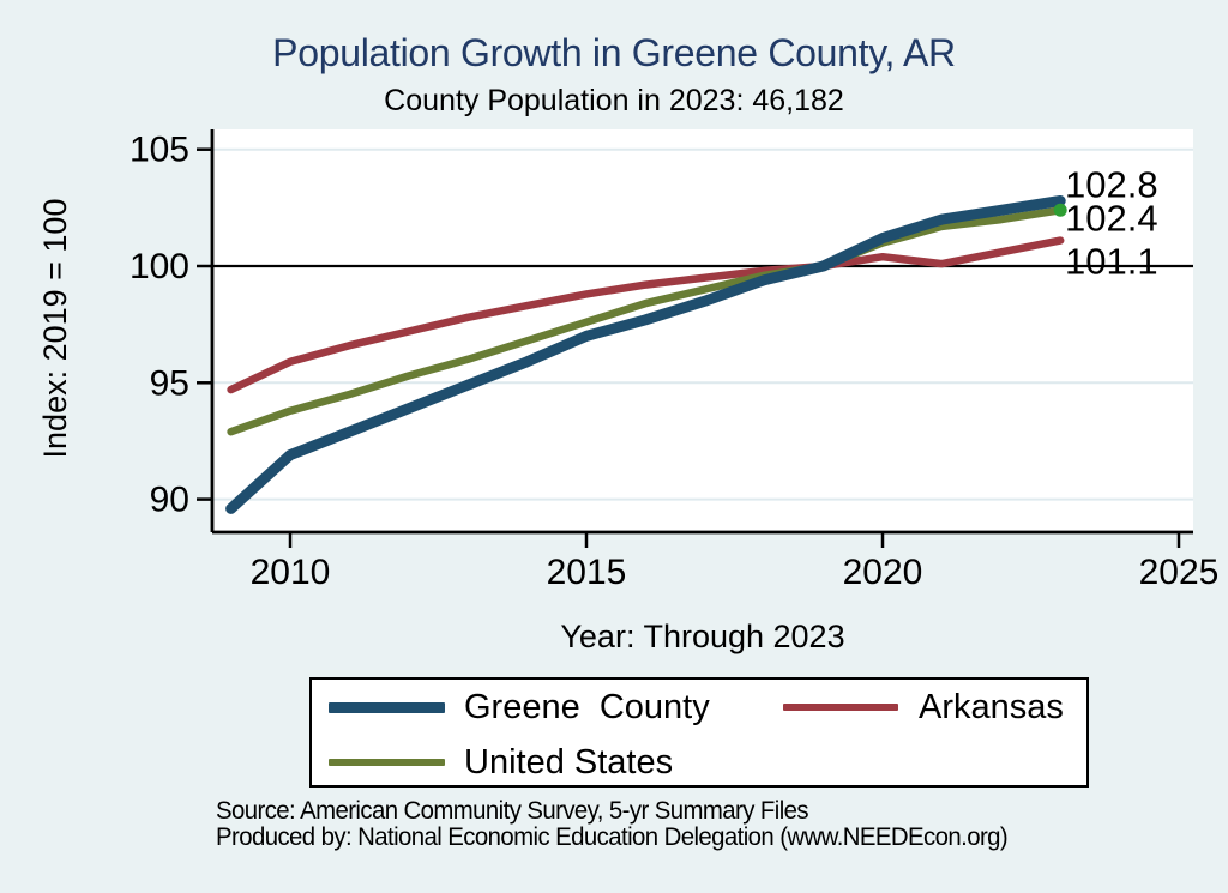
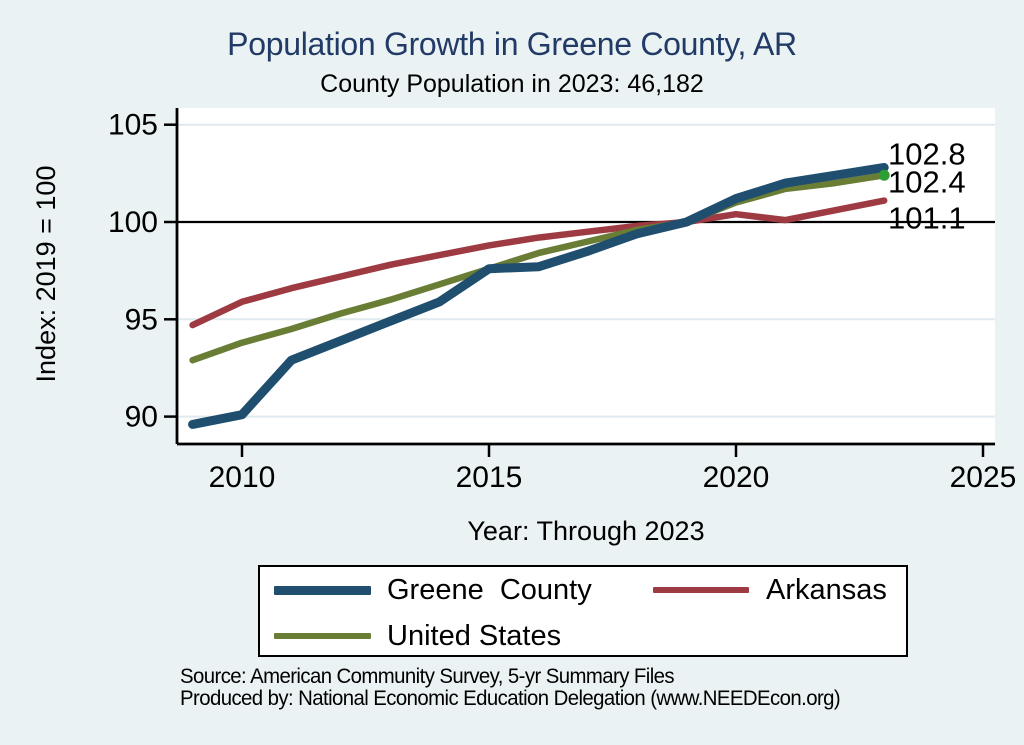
Greene County/2010: 91.9 -> 90.1
Greene County/2015: 97.0 -> 97.6
